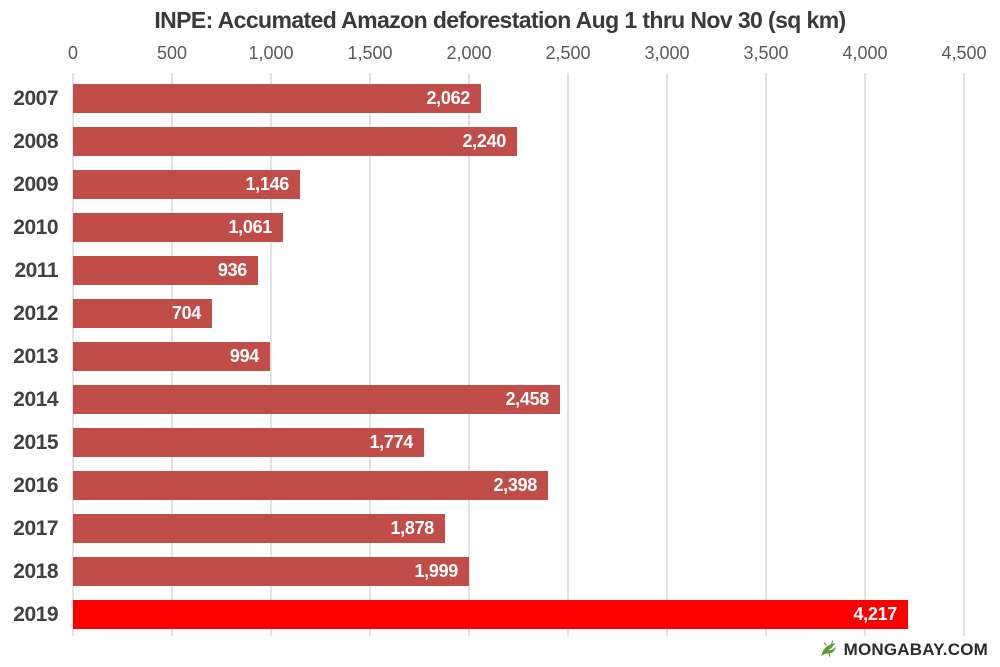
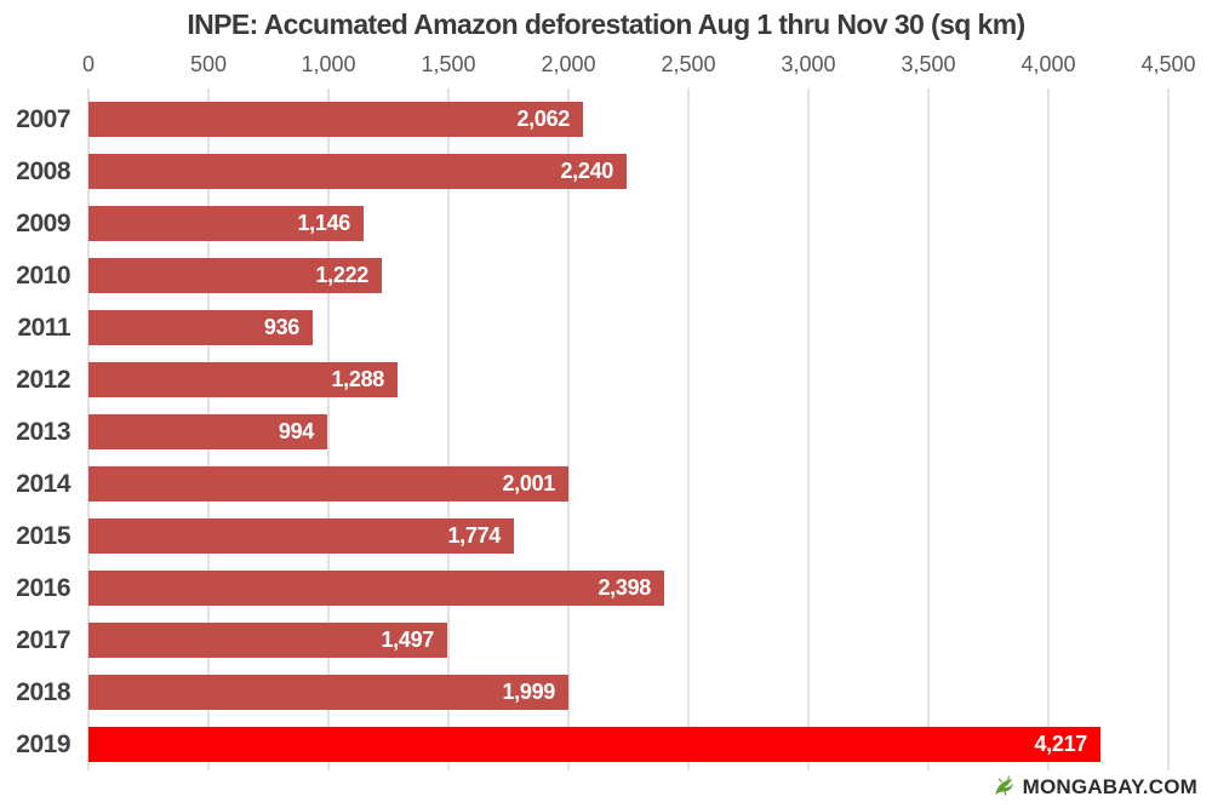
2010: 1,061 -> 1,222
2012: 704 -> 1,288
2014: 2,458 -> 2,001
2017: 1,878 -> 1,497
